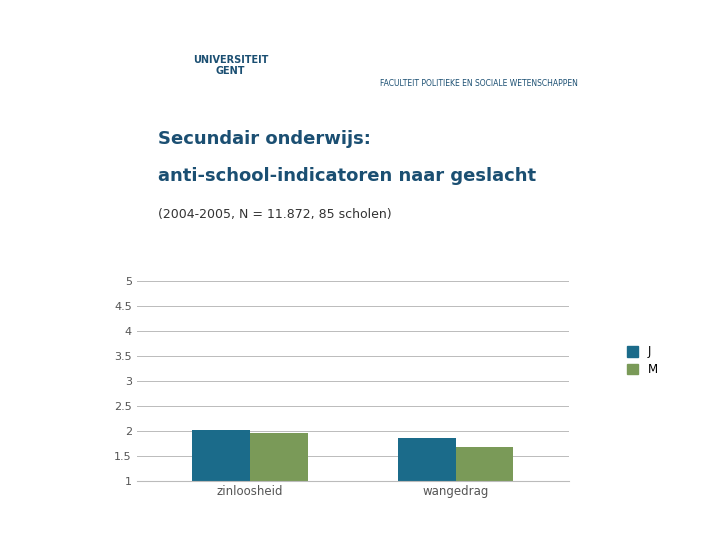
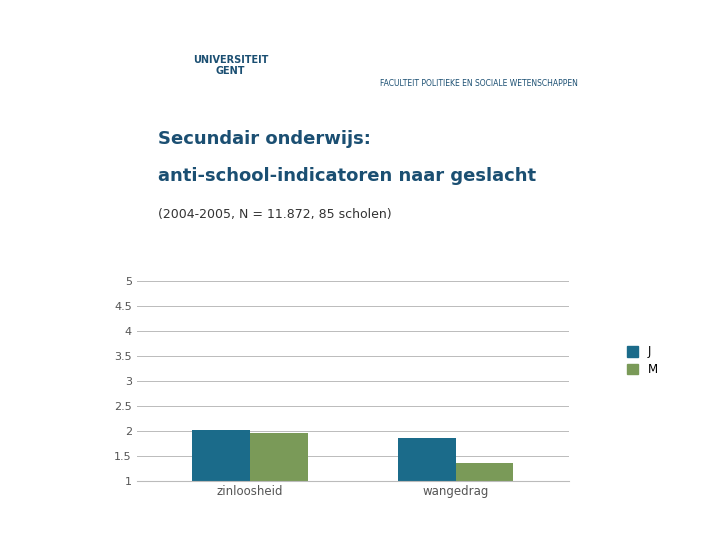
M/wangedrag: 1.67 -> 1.35
